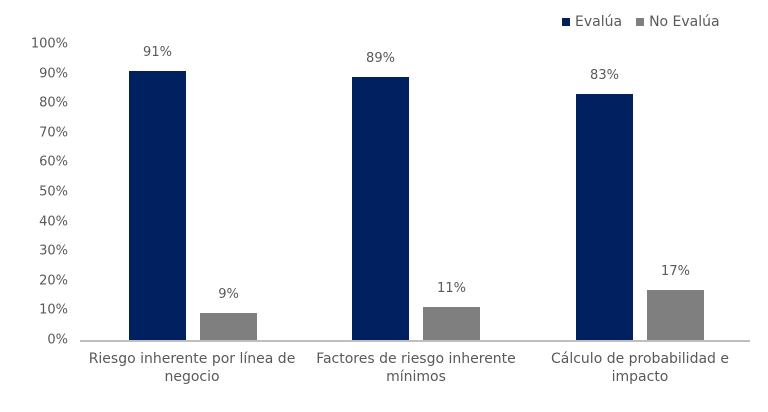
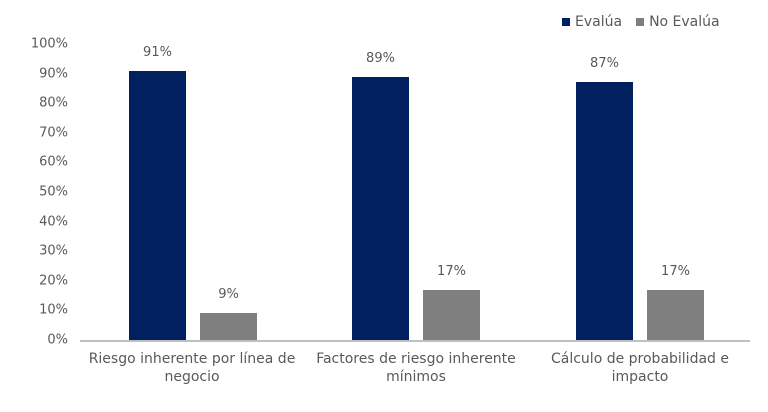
No Evalúa/Factores de riesgo inherente mínimos: 11% -> 17%
Evalúa/Cálculo de probabilidad e impacto: 83% -> 87%
